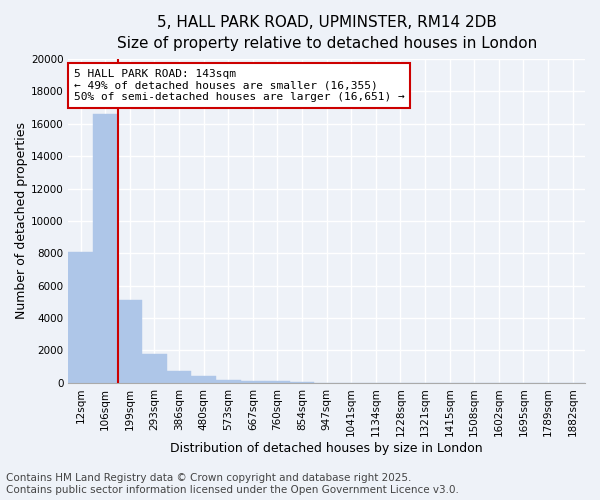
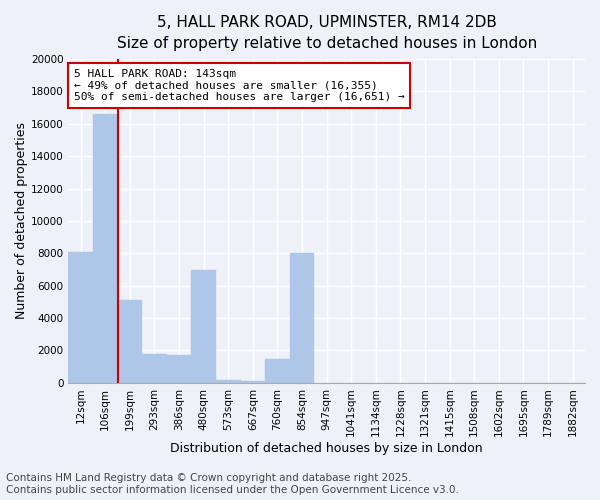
386sqm: 800 -> 1700
480sqm: 400 -> 7000
760sqm: 100 -> 1500
854sqm: 100 -> 8000
